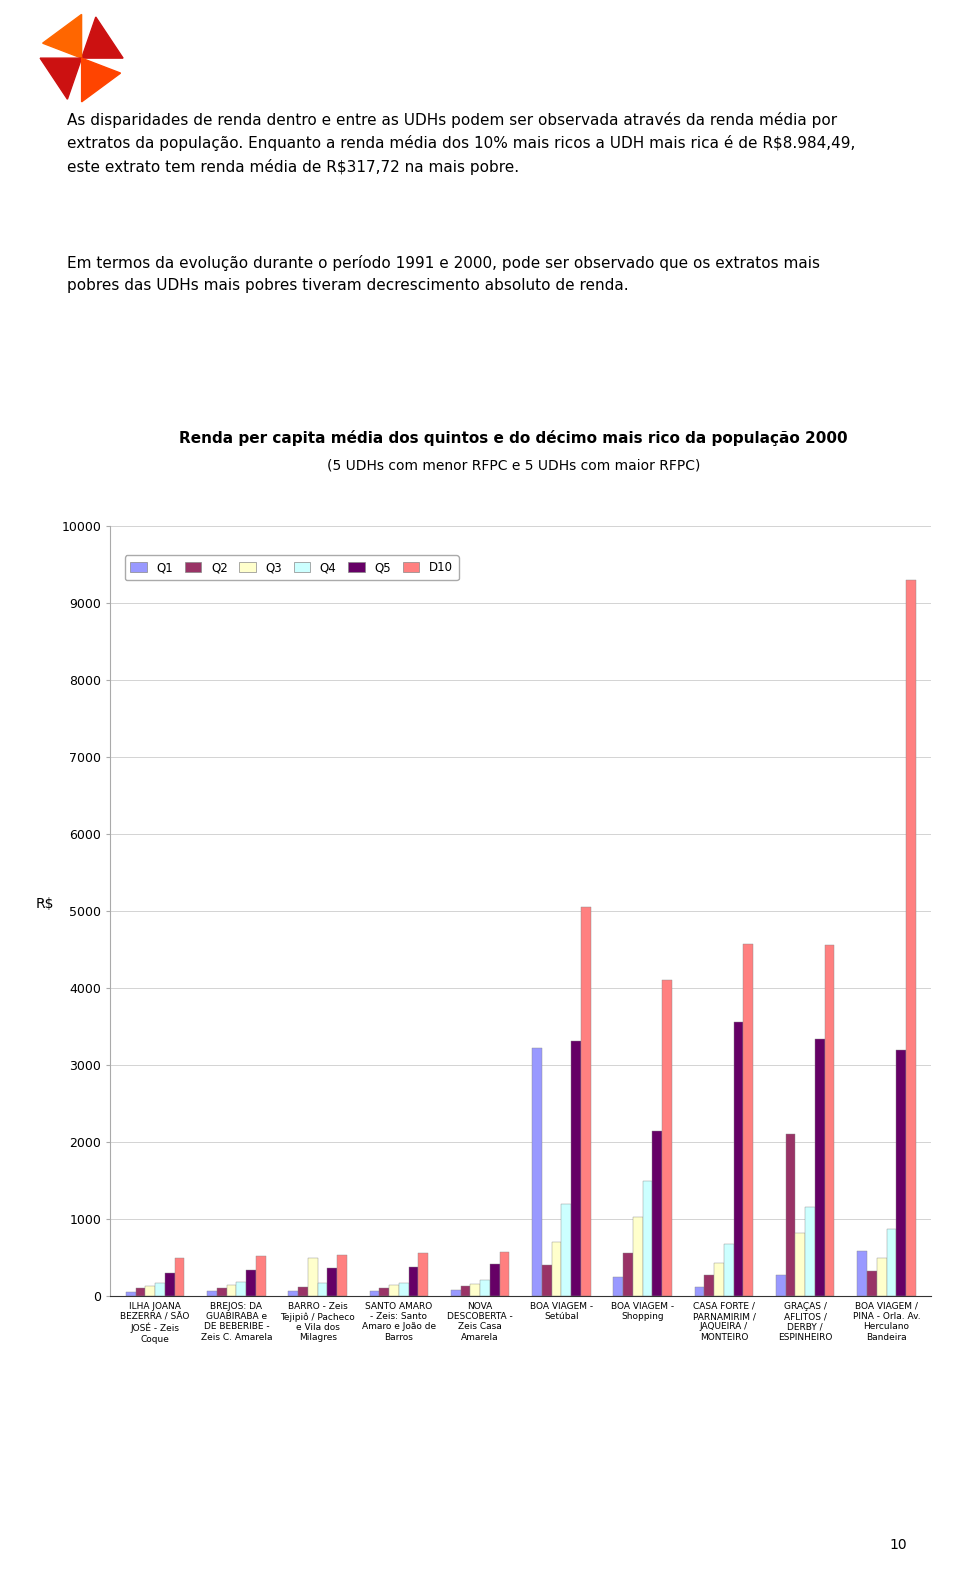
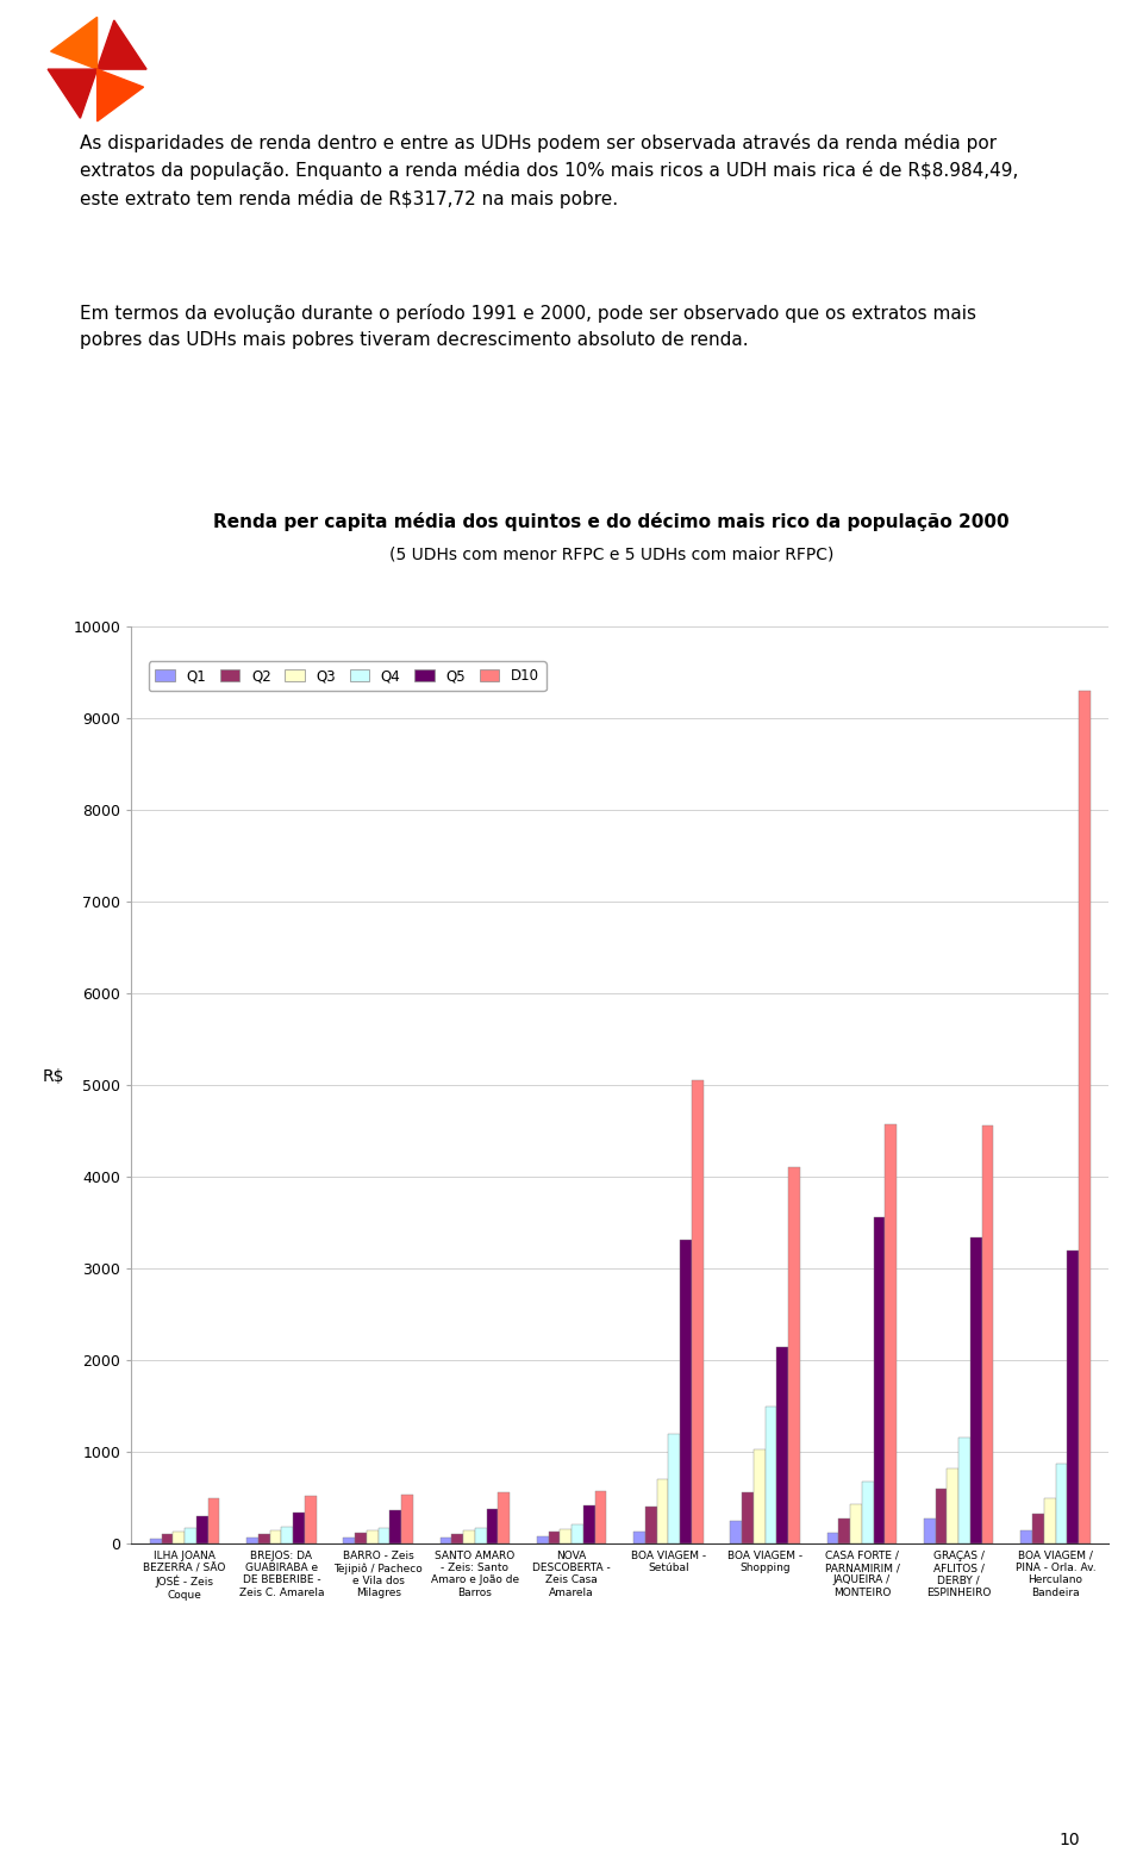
Q3/BARRO - Zeis Tejipiô / Pacheco e Vila dos Milagres: 500 -> 140
Q1/BOA VIAGEM - Setúbal: 3220 -> 130
Q2/GRAÇAS / AFLITOS / DERBY / ESPINHEIRO: 2100 -> 600
Q1/BOA VIAGEM / PINA - Orla. Av. Herculano Bandeira: 580 -> 140
